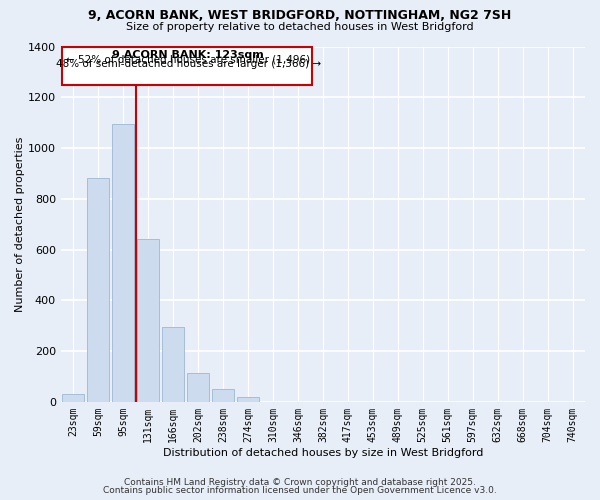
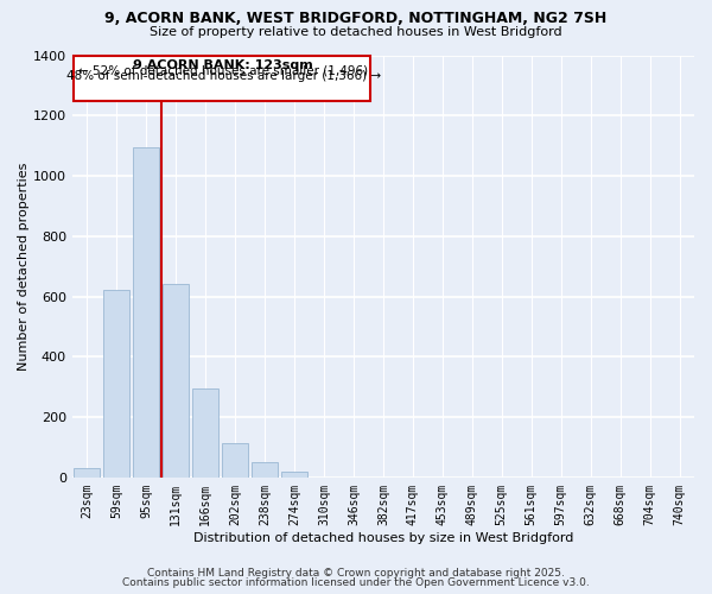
59sqm: 880 -> 620
